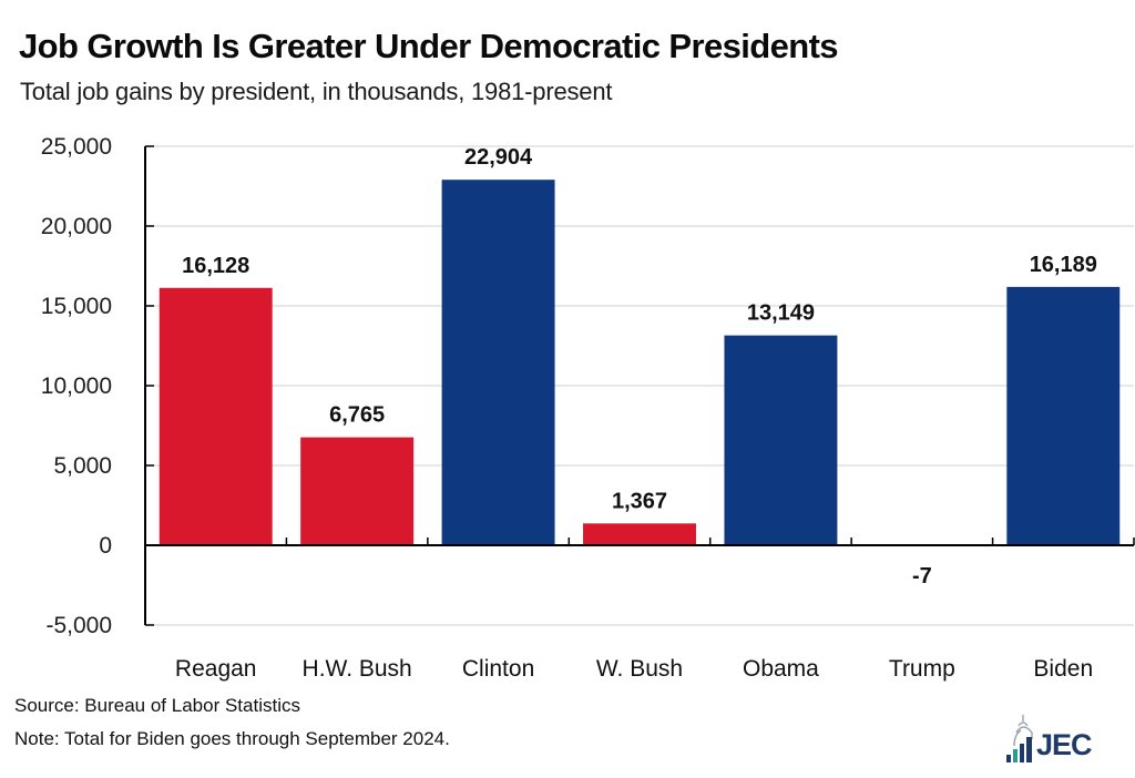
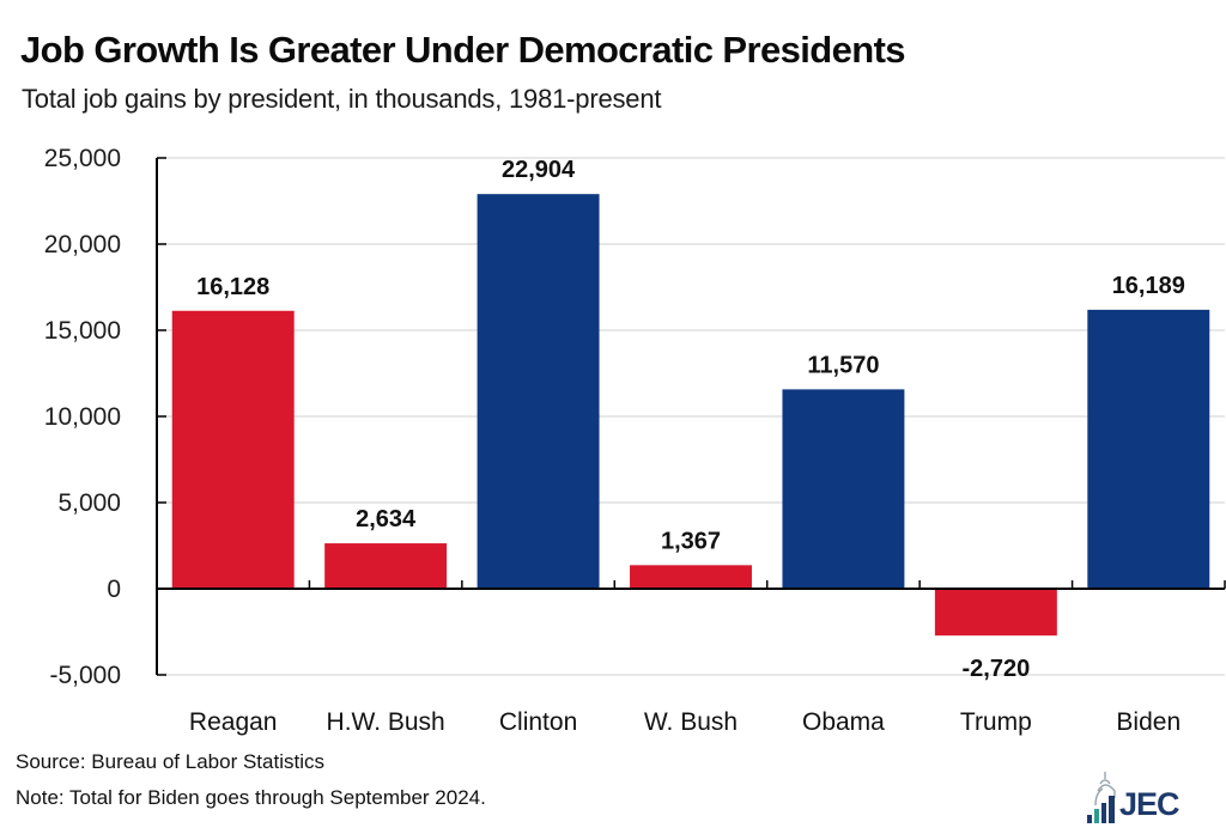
H.W. Bush: 6,765 -> 2,634
Obama: 13,149 -> 11,570
Trump: -7 -> -2,720
